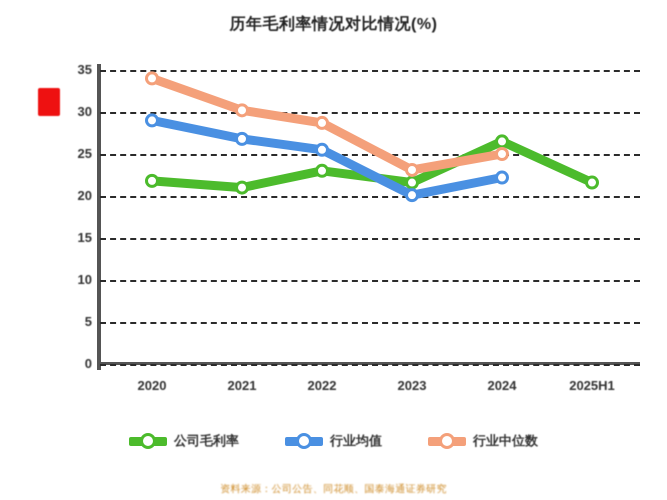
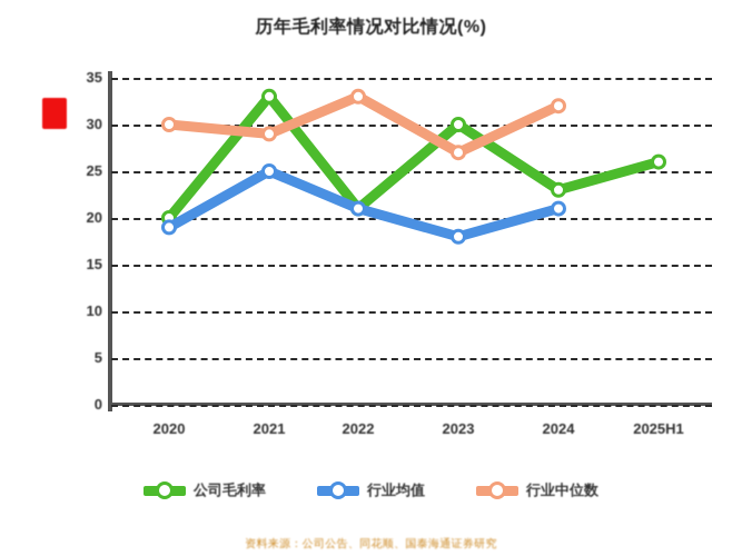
公司毛利率/2020: 22 -> 20
行业均值/2020: 29 -> 19
行业中位数/2020: 34 -> 30
公司毛利率/2021: 21 -> 33
行业均值/2021: 27 -> 25
行业中位数/2021: 30 -> 29
公司毛利率/2022: 23 -> 21
行业均值/2022: 26 -> 21
行业中位数/2022: 29 -> 33
公司毛利率/2023: 22 -> 30
行业均值/2023: 20 -> 18
行业中位数/2023: 23 -> 27
公司毛利率/2024: 26 -> 23
行业均值/2024: 22 -> 21
行业中位数/2024: 25 -> 32
公司毛利率/2025H1: 22 -> 26
